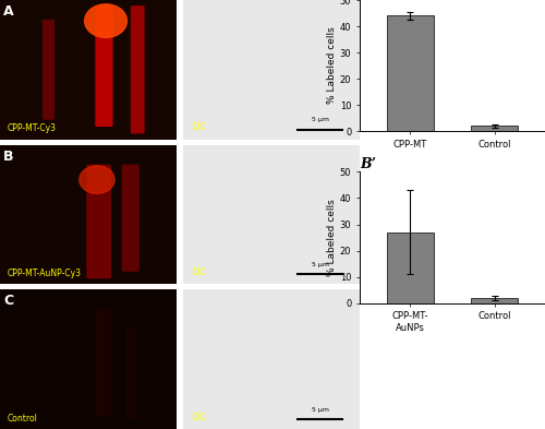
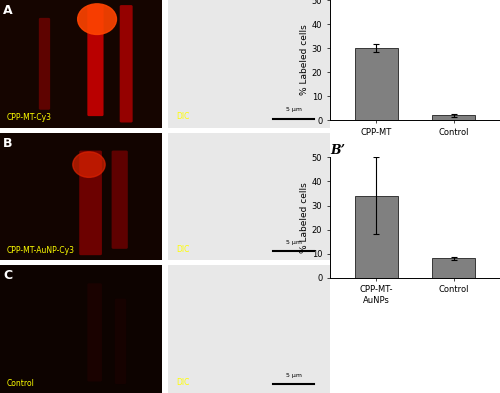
CPP-MT: 44 -> 30
B’/CPP-MT- AuNPs: 27 -> 34
B’/Control: 2 -> 8
